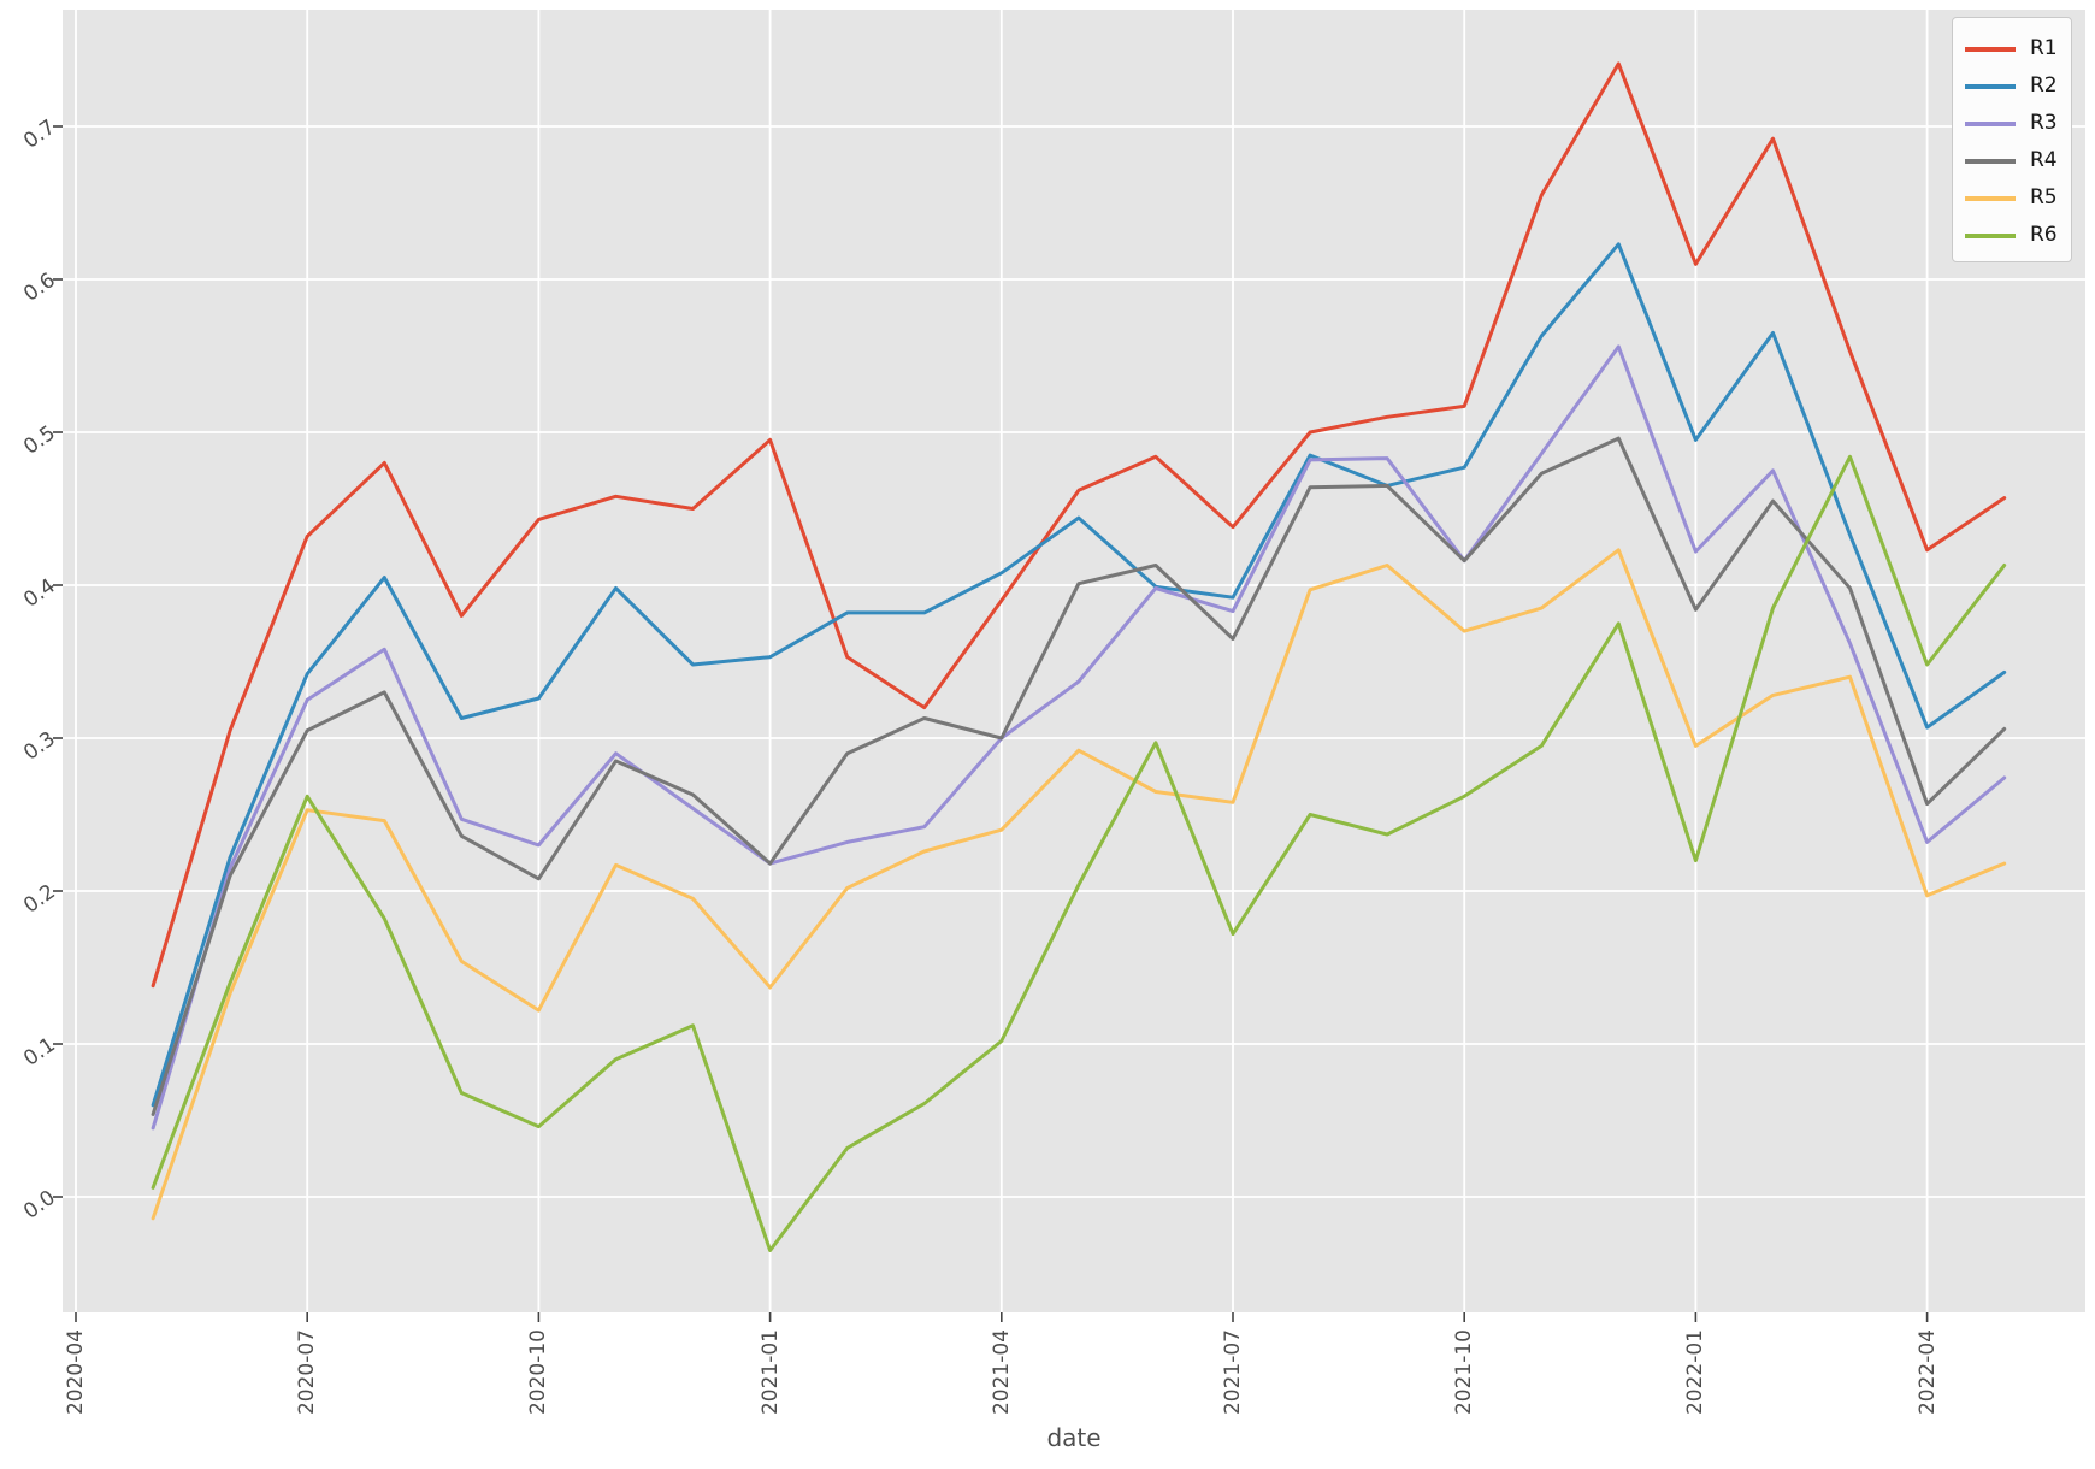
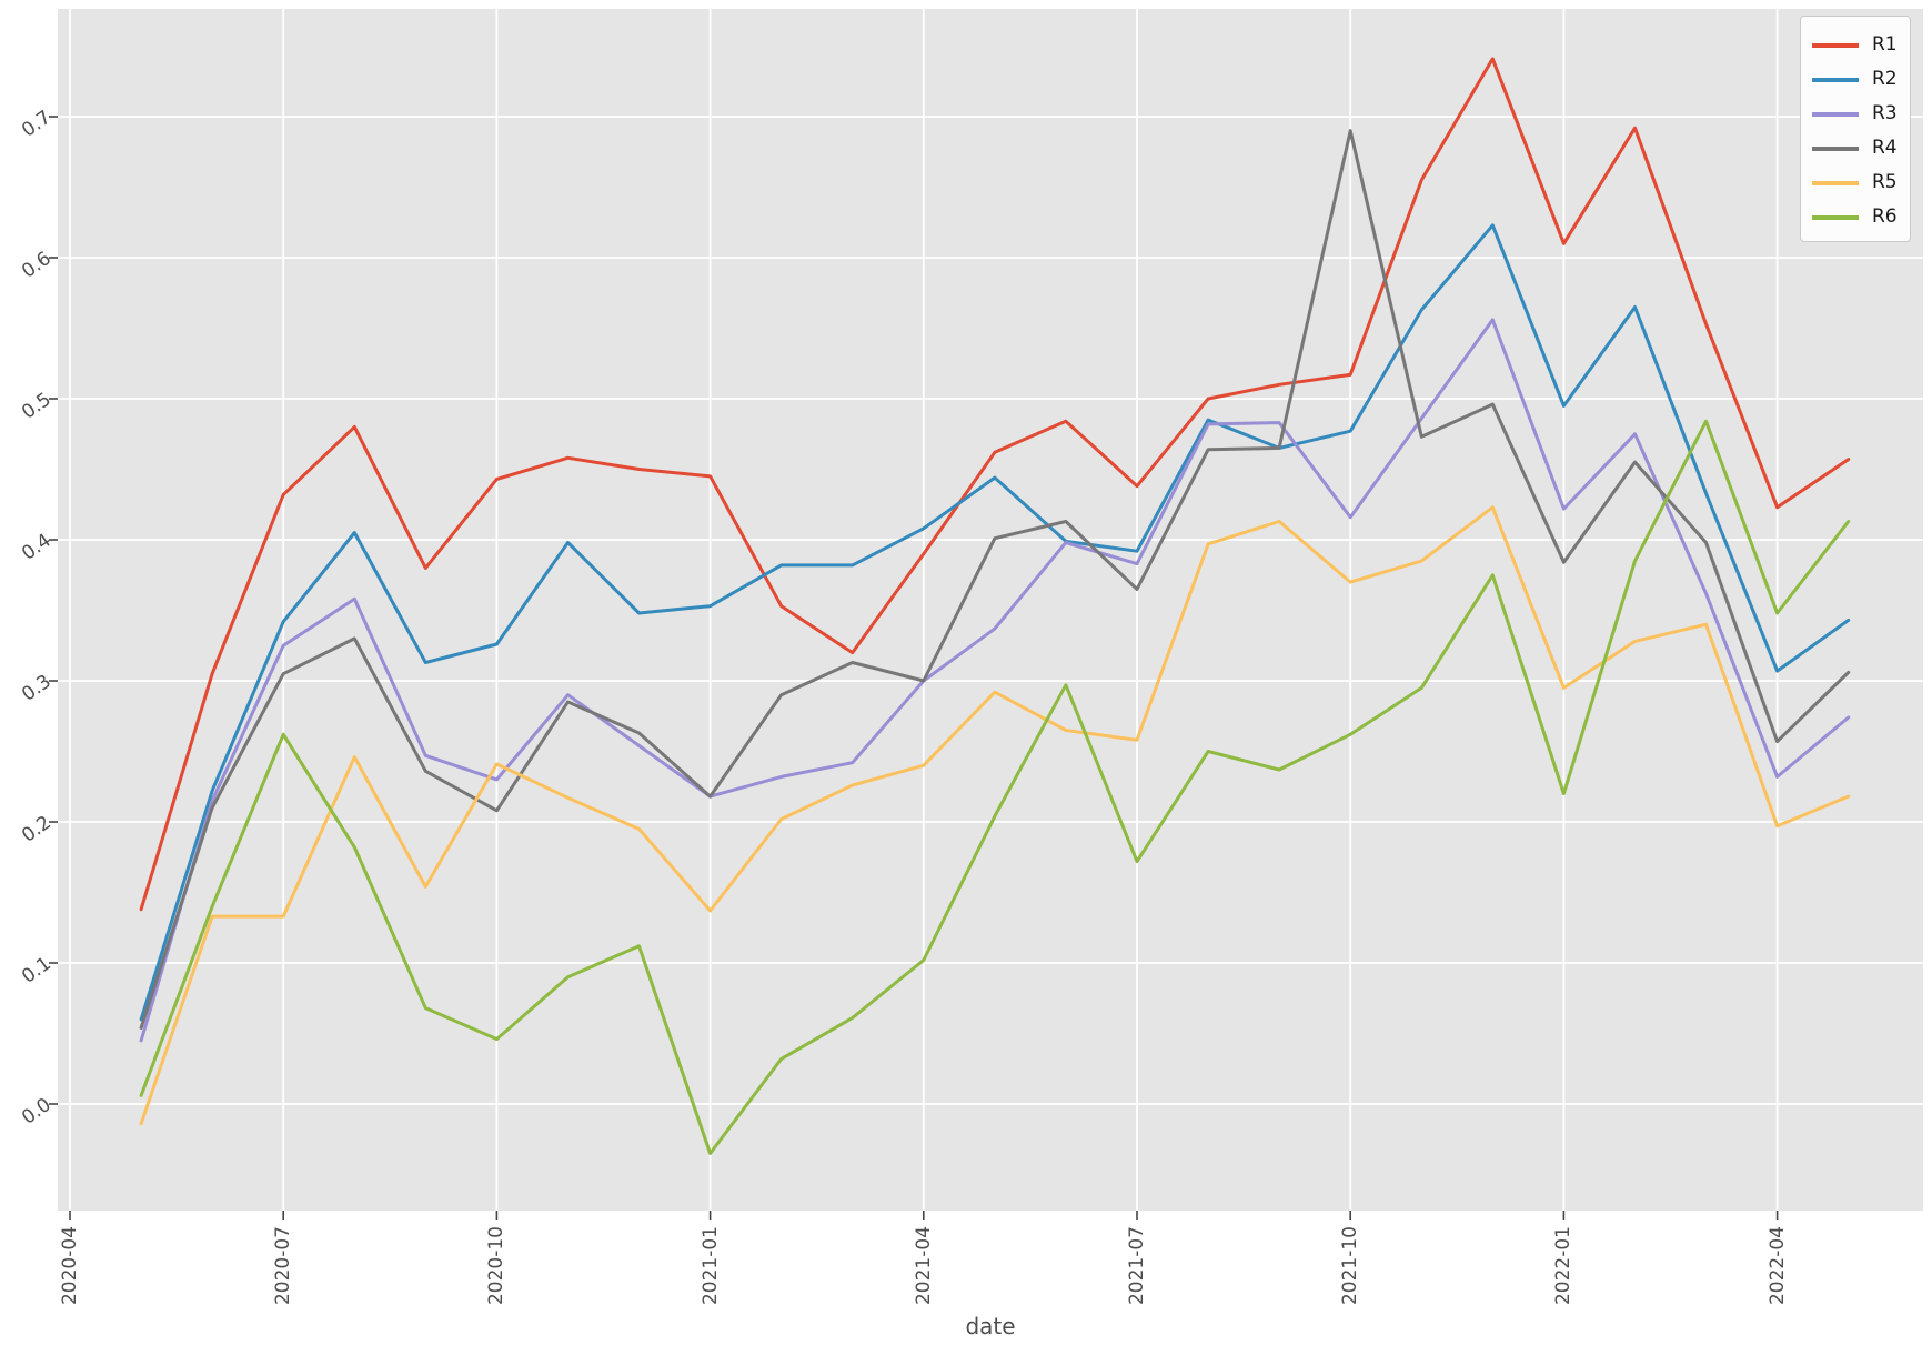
R5/2020-07: 0.253 -> 0.133
R5/2020-10: 0.122 -> 0.241
R1/2021-01: 0.495 -> 0.445
R4/2021-10: 0.416 -> 0.690
